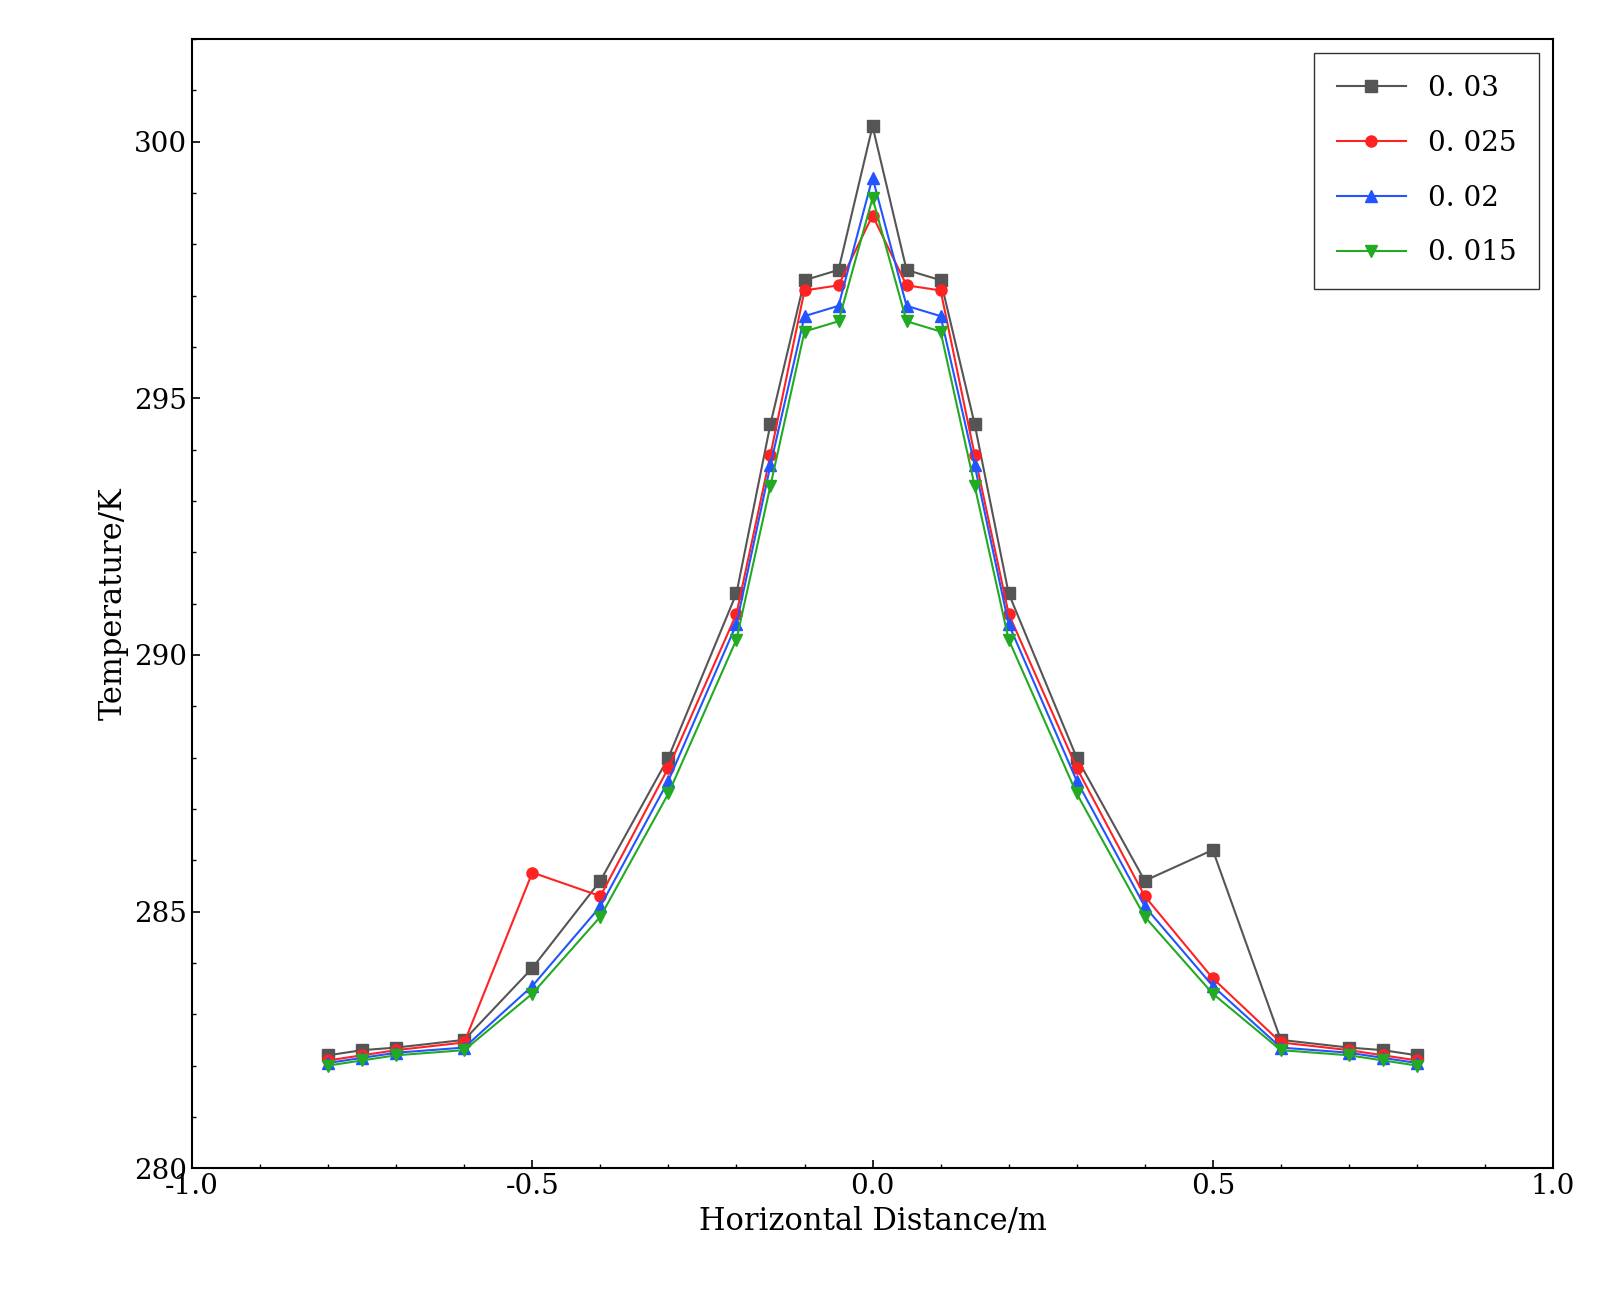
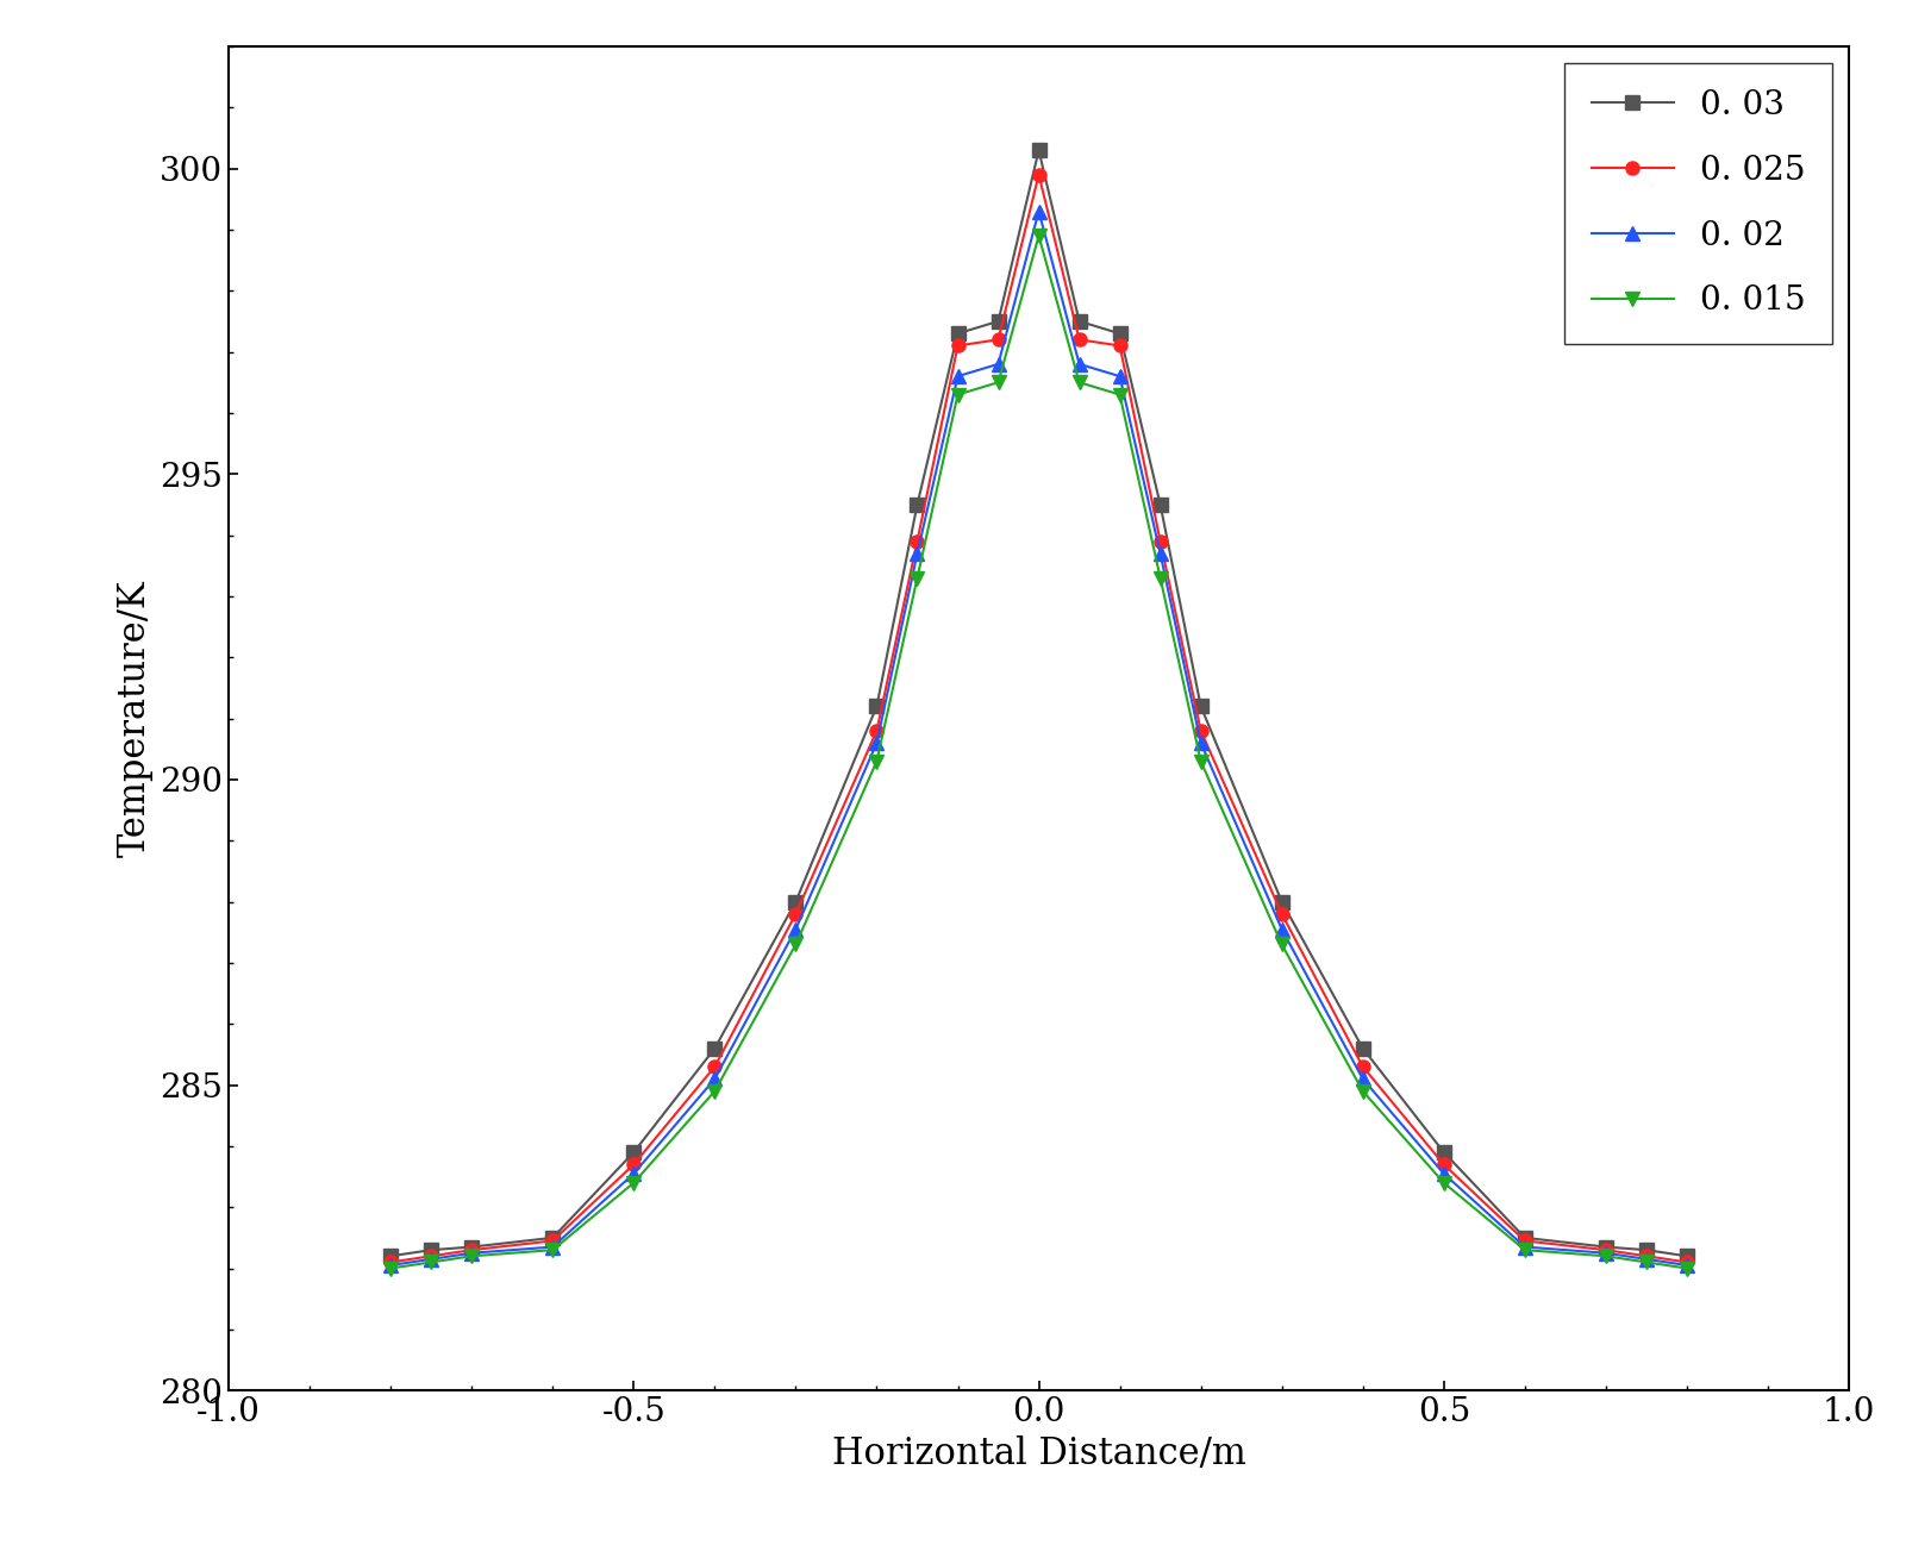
0. 025/-0.5: 285.76 -> 283.70
0. 025/0.0: 298.56 -> 299.90
0. 03/0.5: 286.20 -> 283.90
